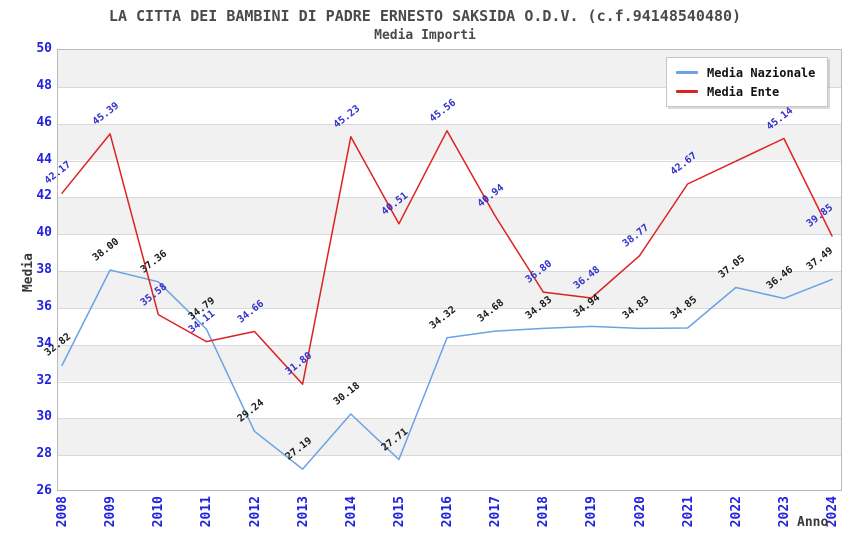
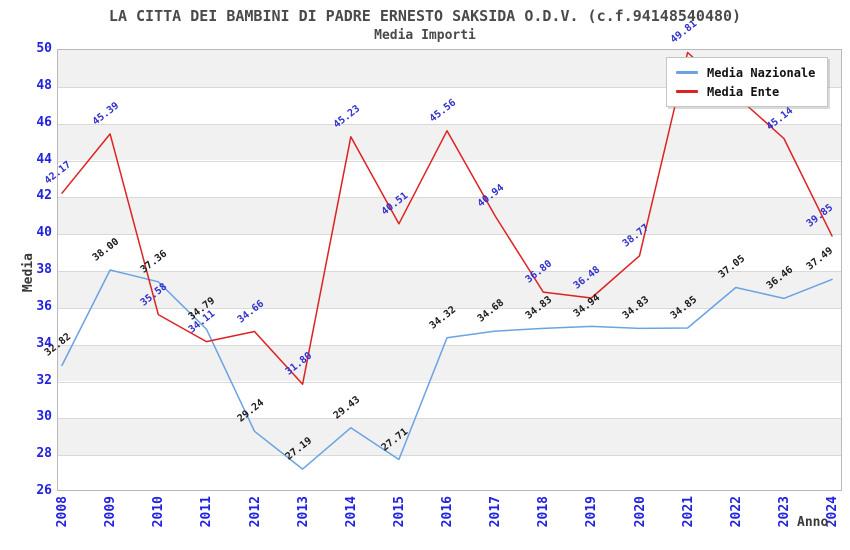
Media Nazionale/2014: 30.18 -> 29.43
Media Ente/2021: 42.67 -> 49.81
